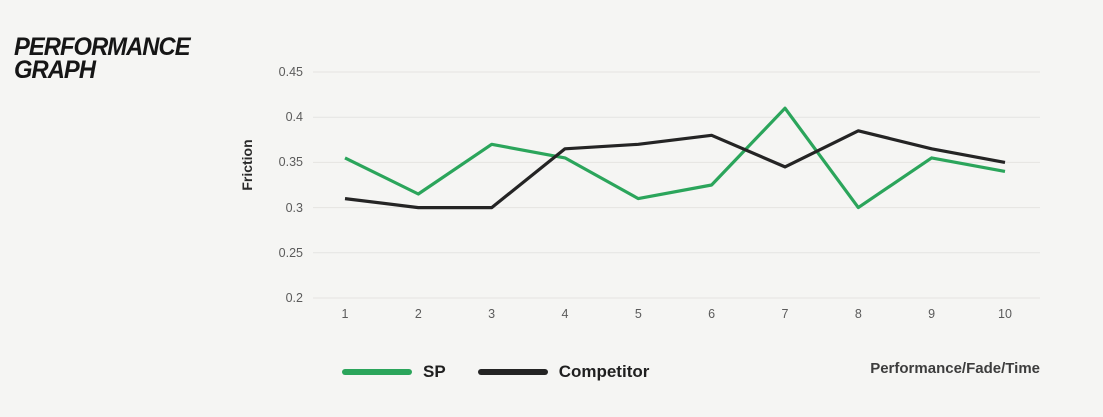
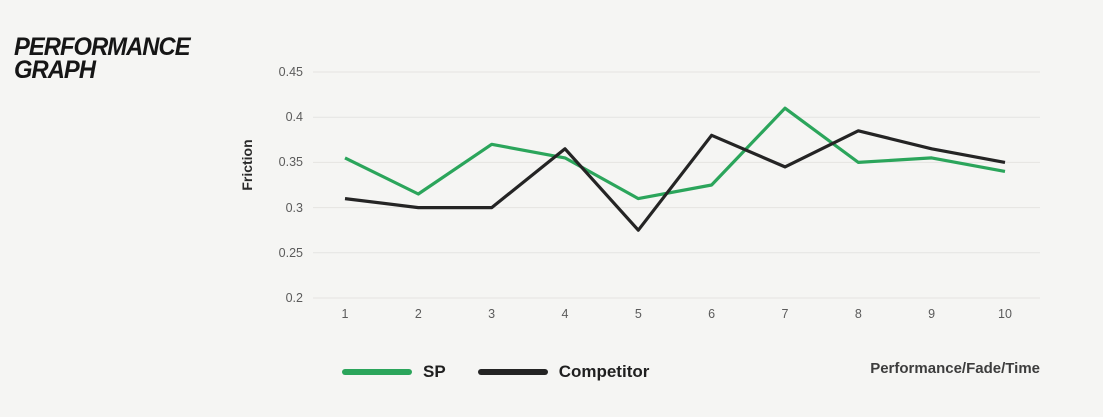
Competitor/5: 0.37 -> 0.28
SP/8: 0.30 -> 0.35
